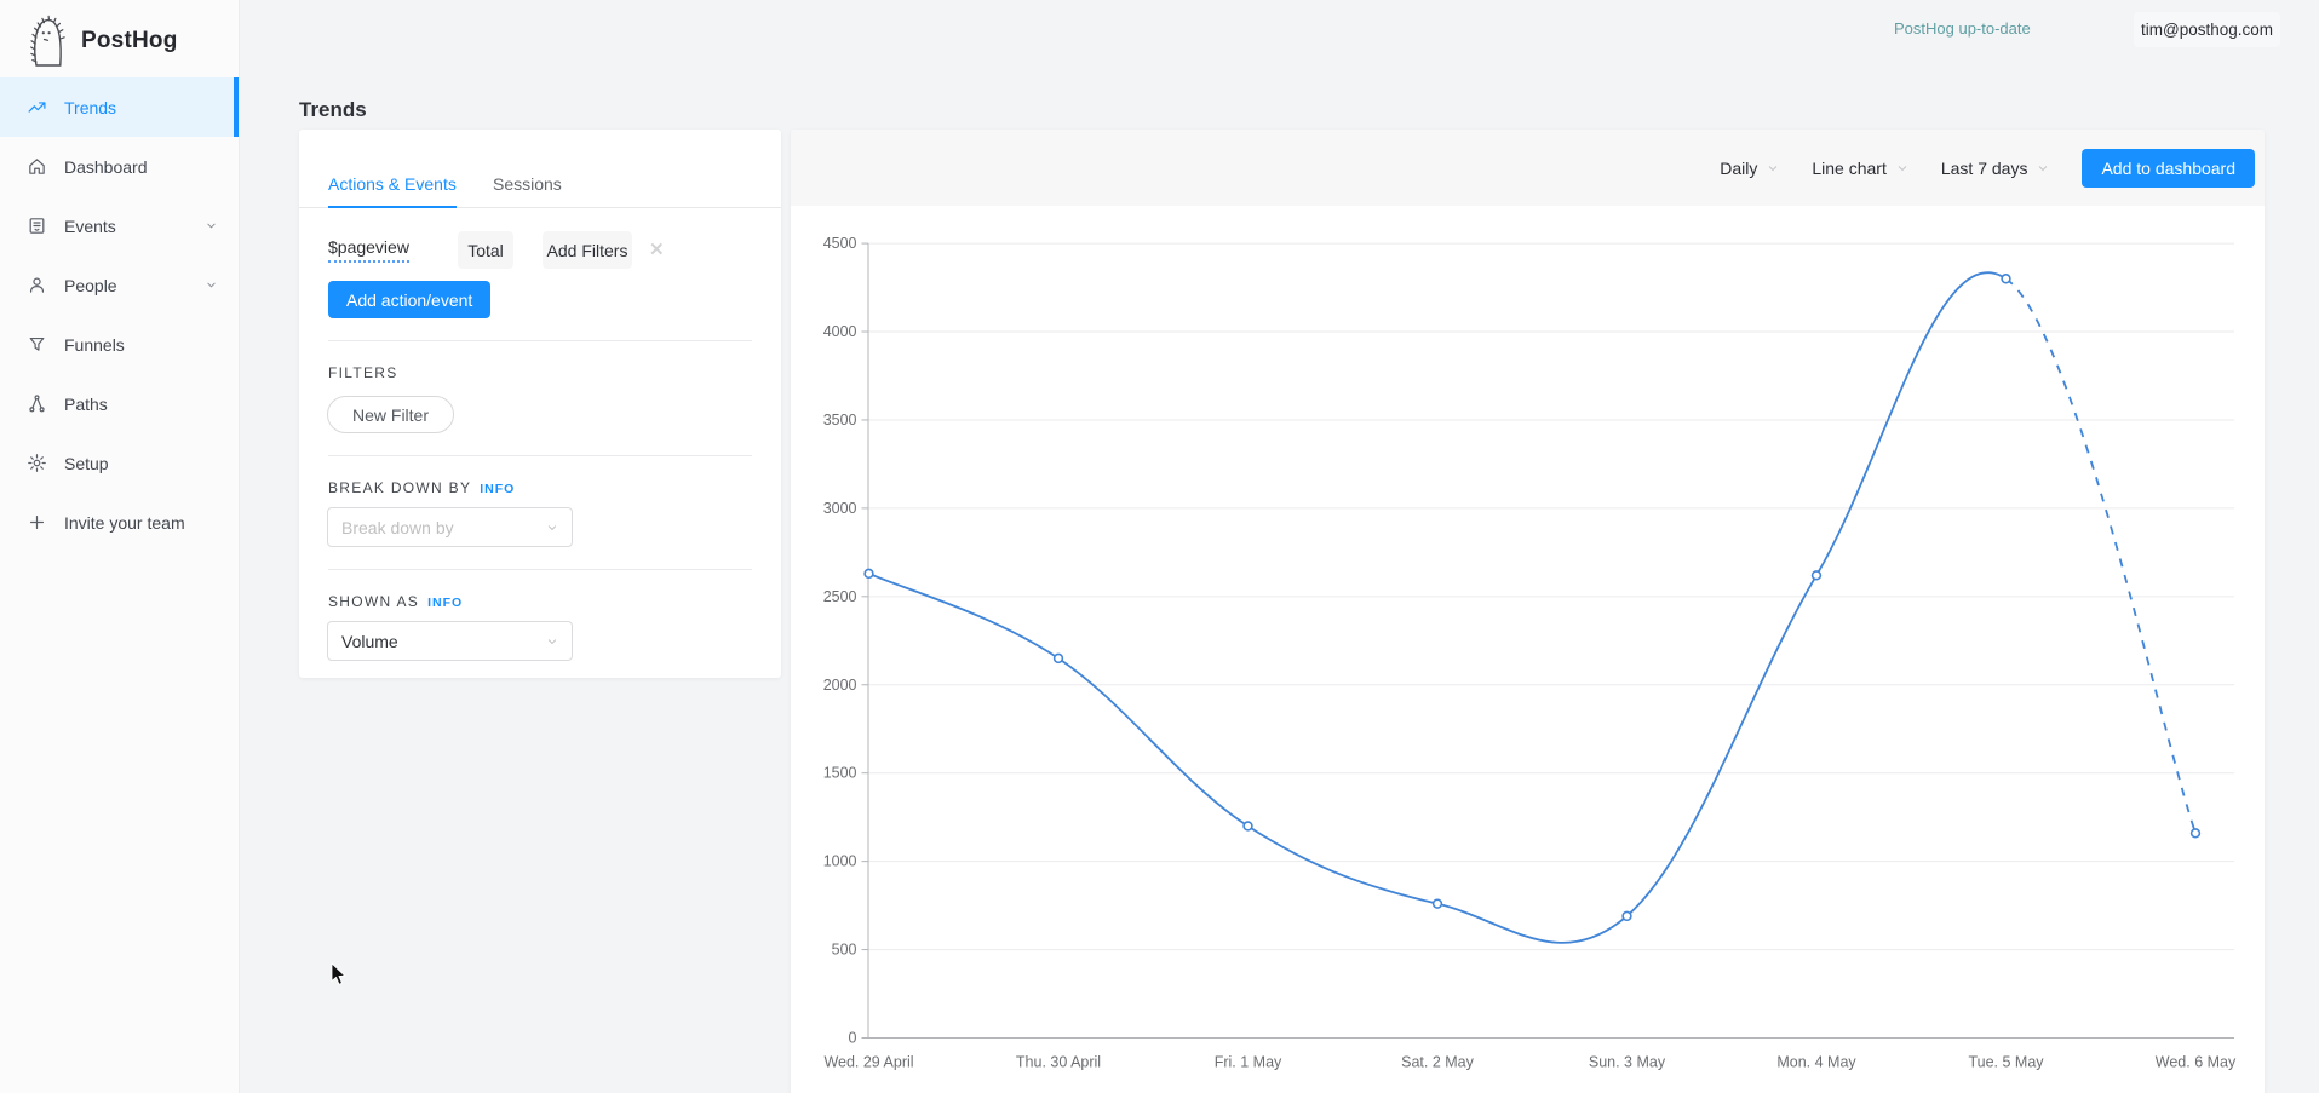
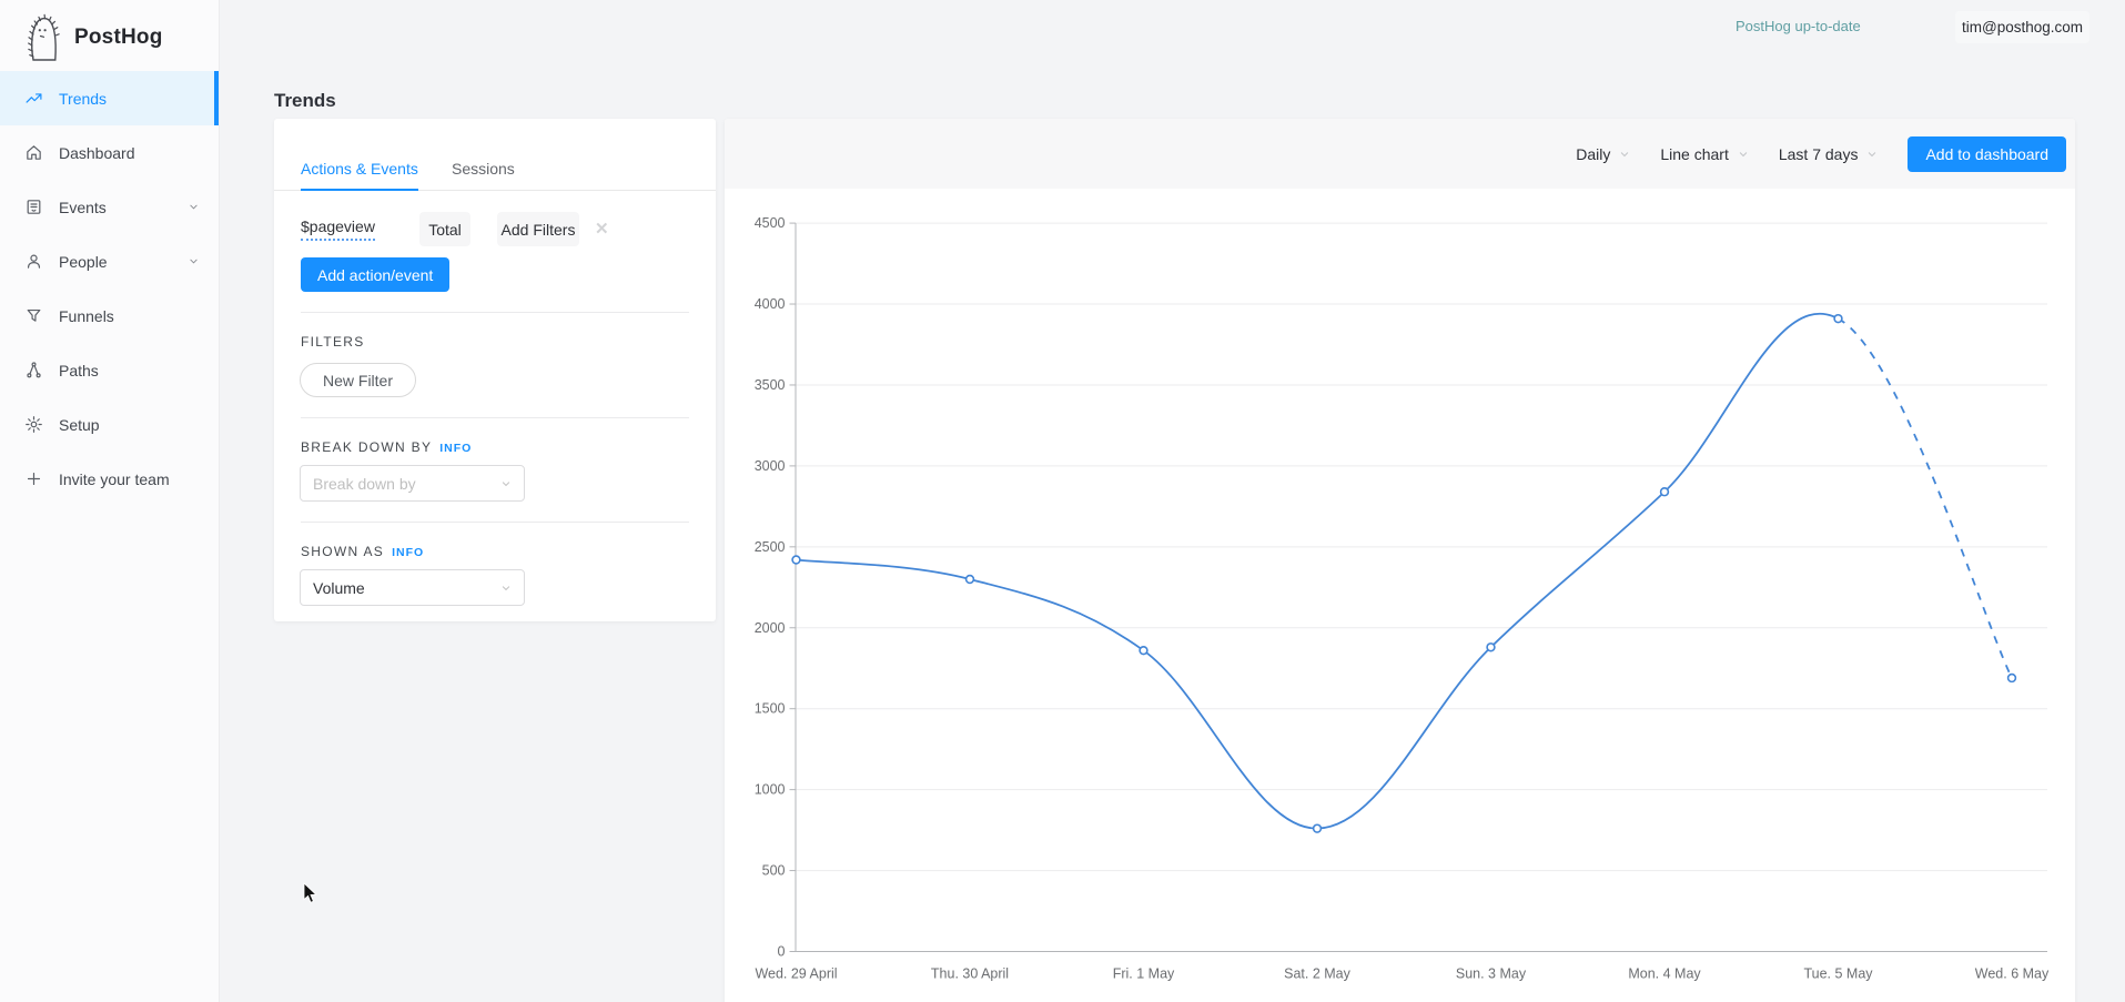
Wed. 29 April: 2630 -> 2420
Thu. 30 April: 2150 -> 2300
Fri. 1 May: 1200 -> 1860
Sun. 3 May: 690 -> 1880
Mon. 4 May: 2620 -> 2840
Tue. 5 May: 4300 -> 3910
Wed. 6 May: 1160 -> 1690
